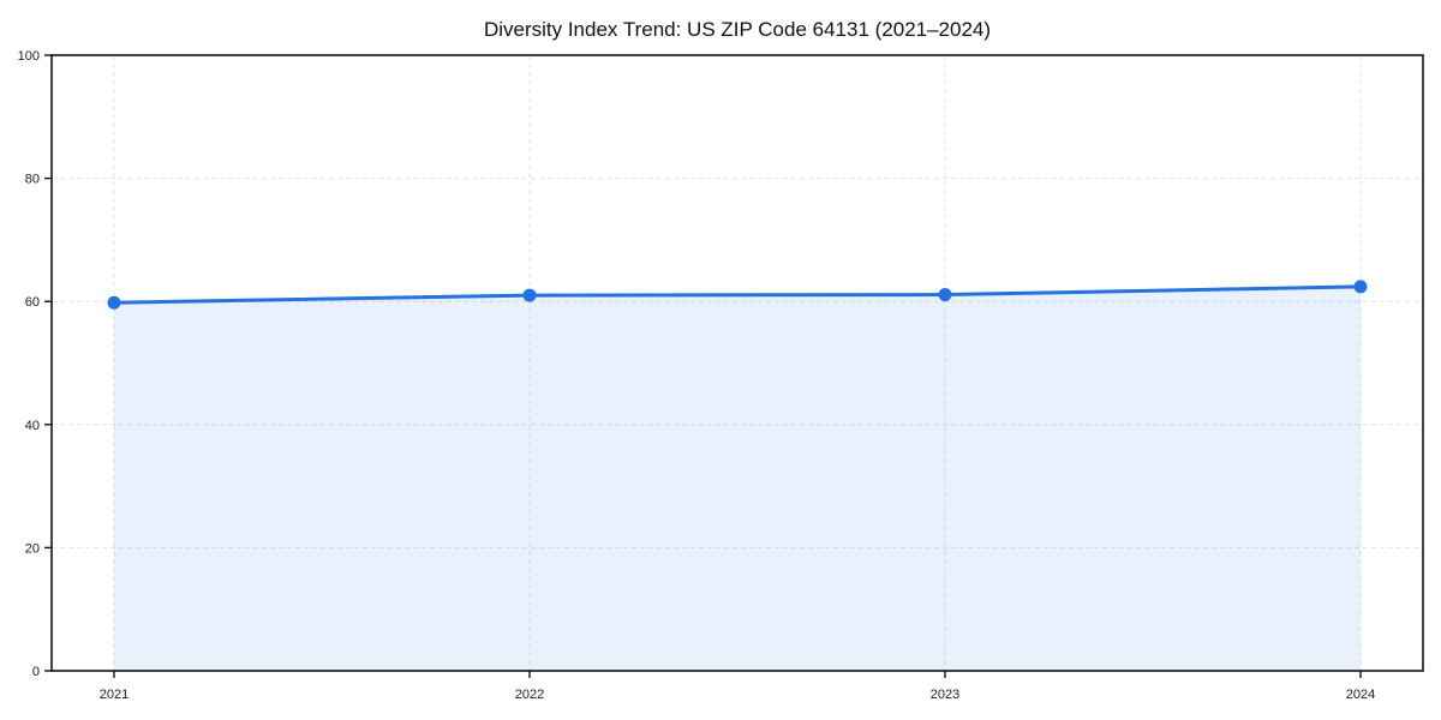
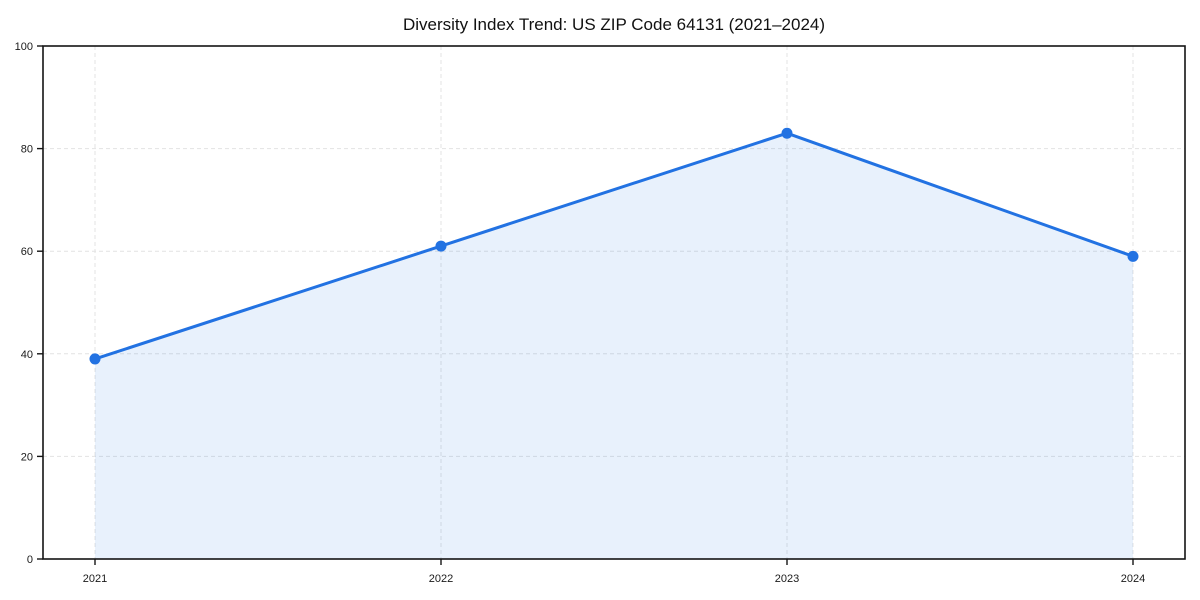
2021: 60 -> 39
2023: 61 -> 83
2024: 62 -> 59
